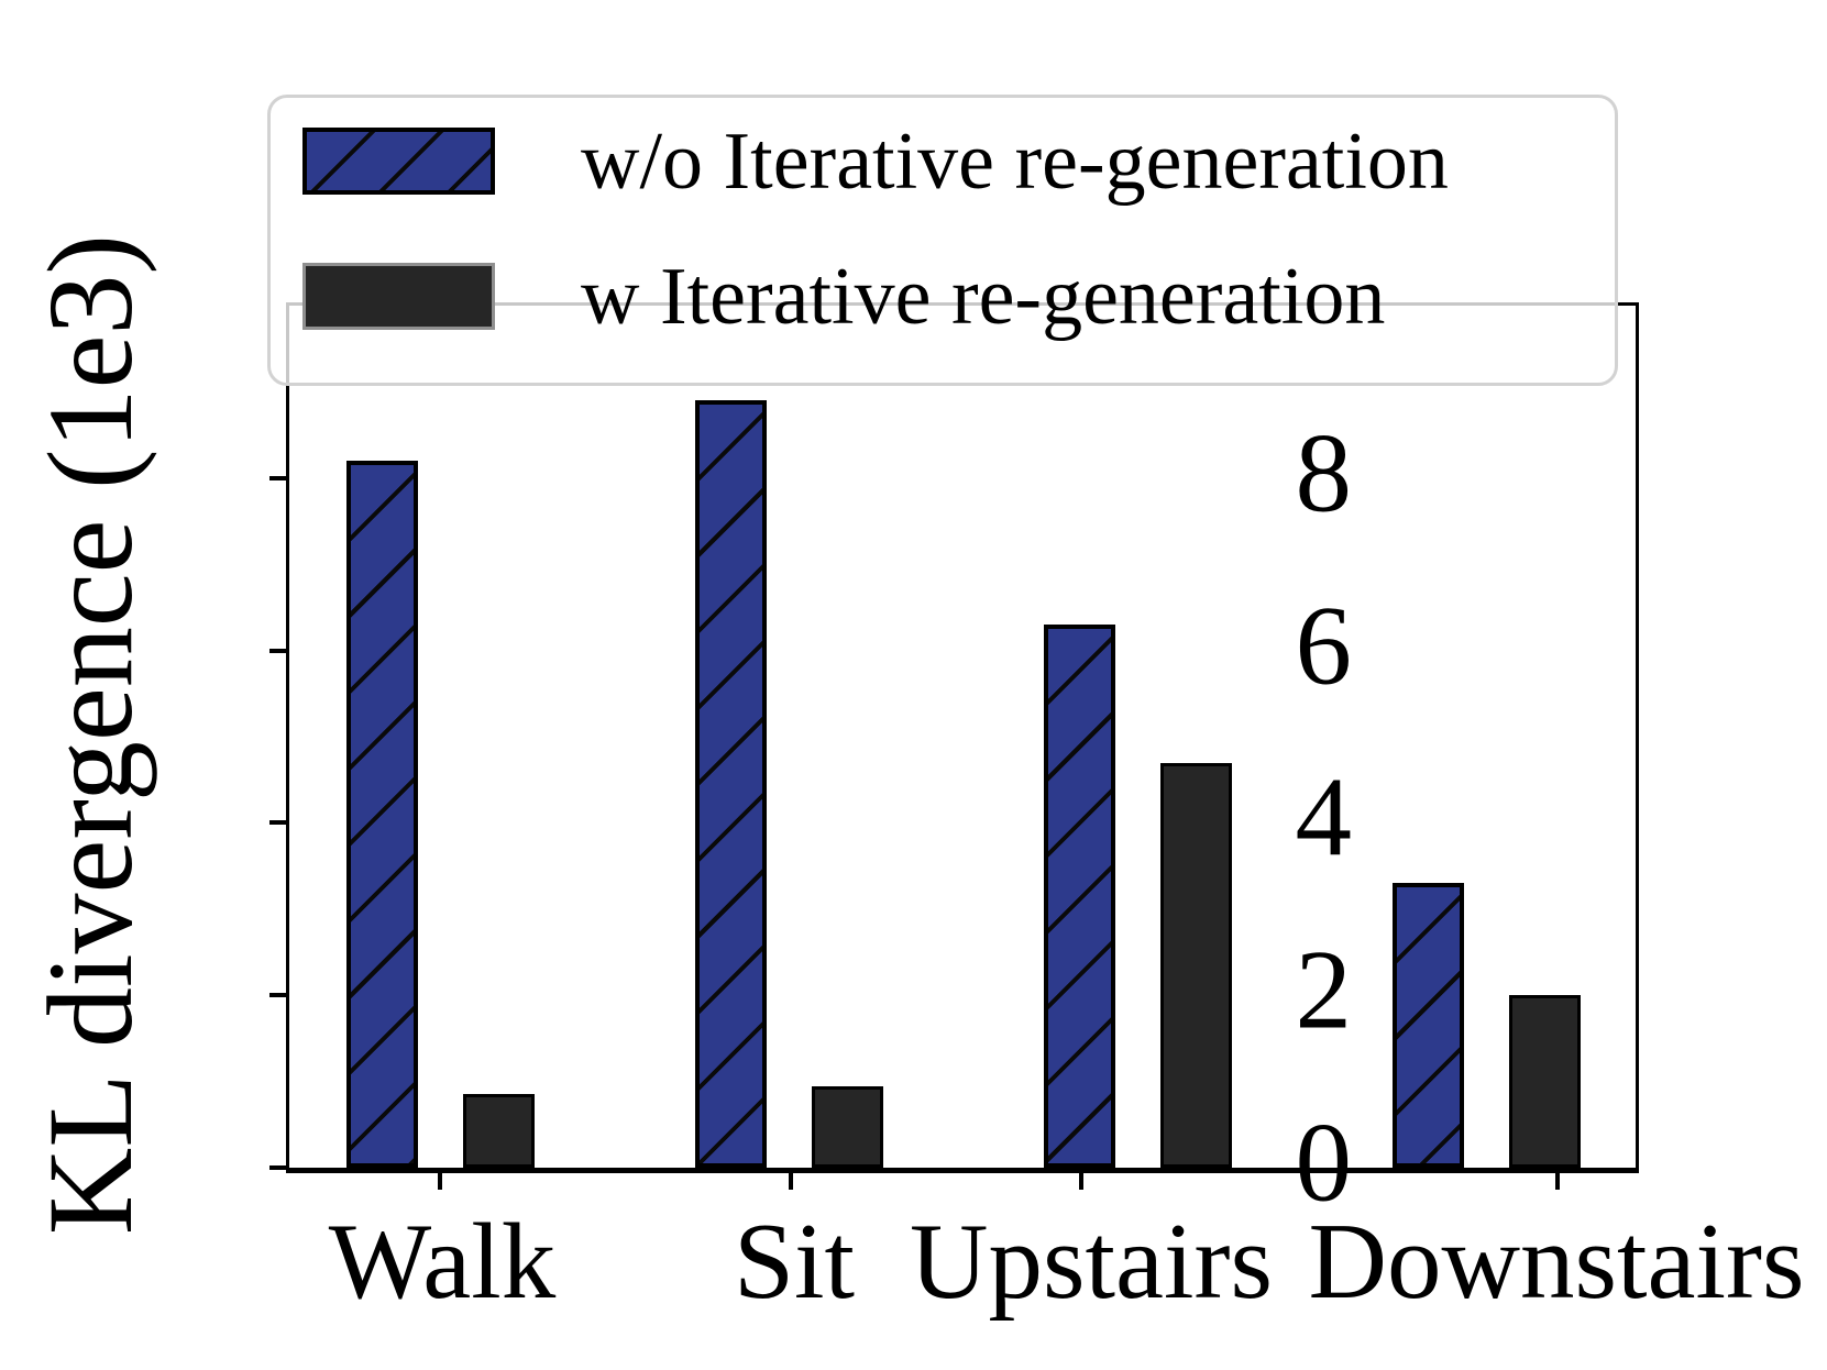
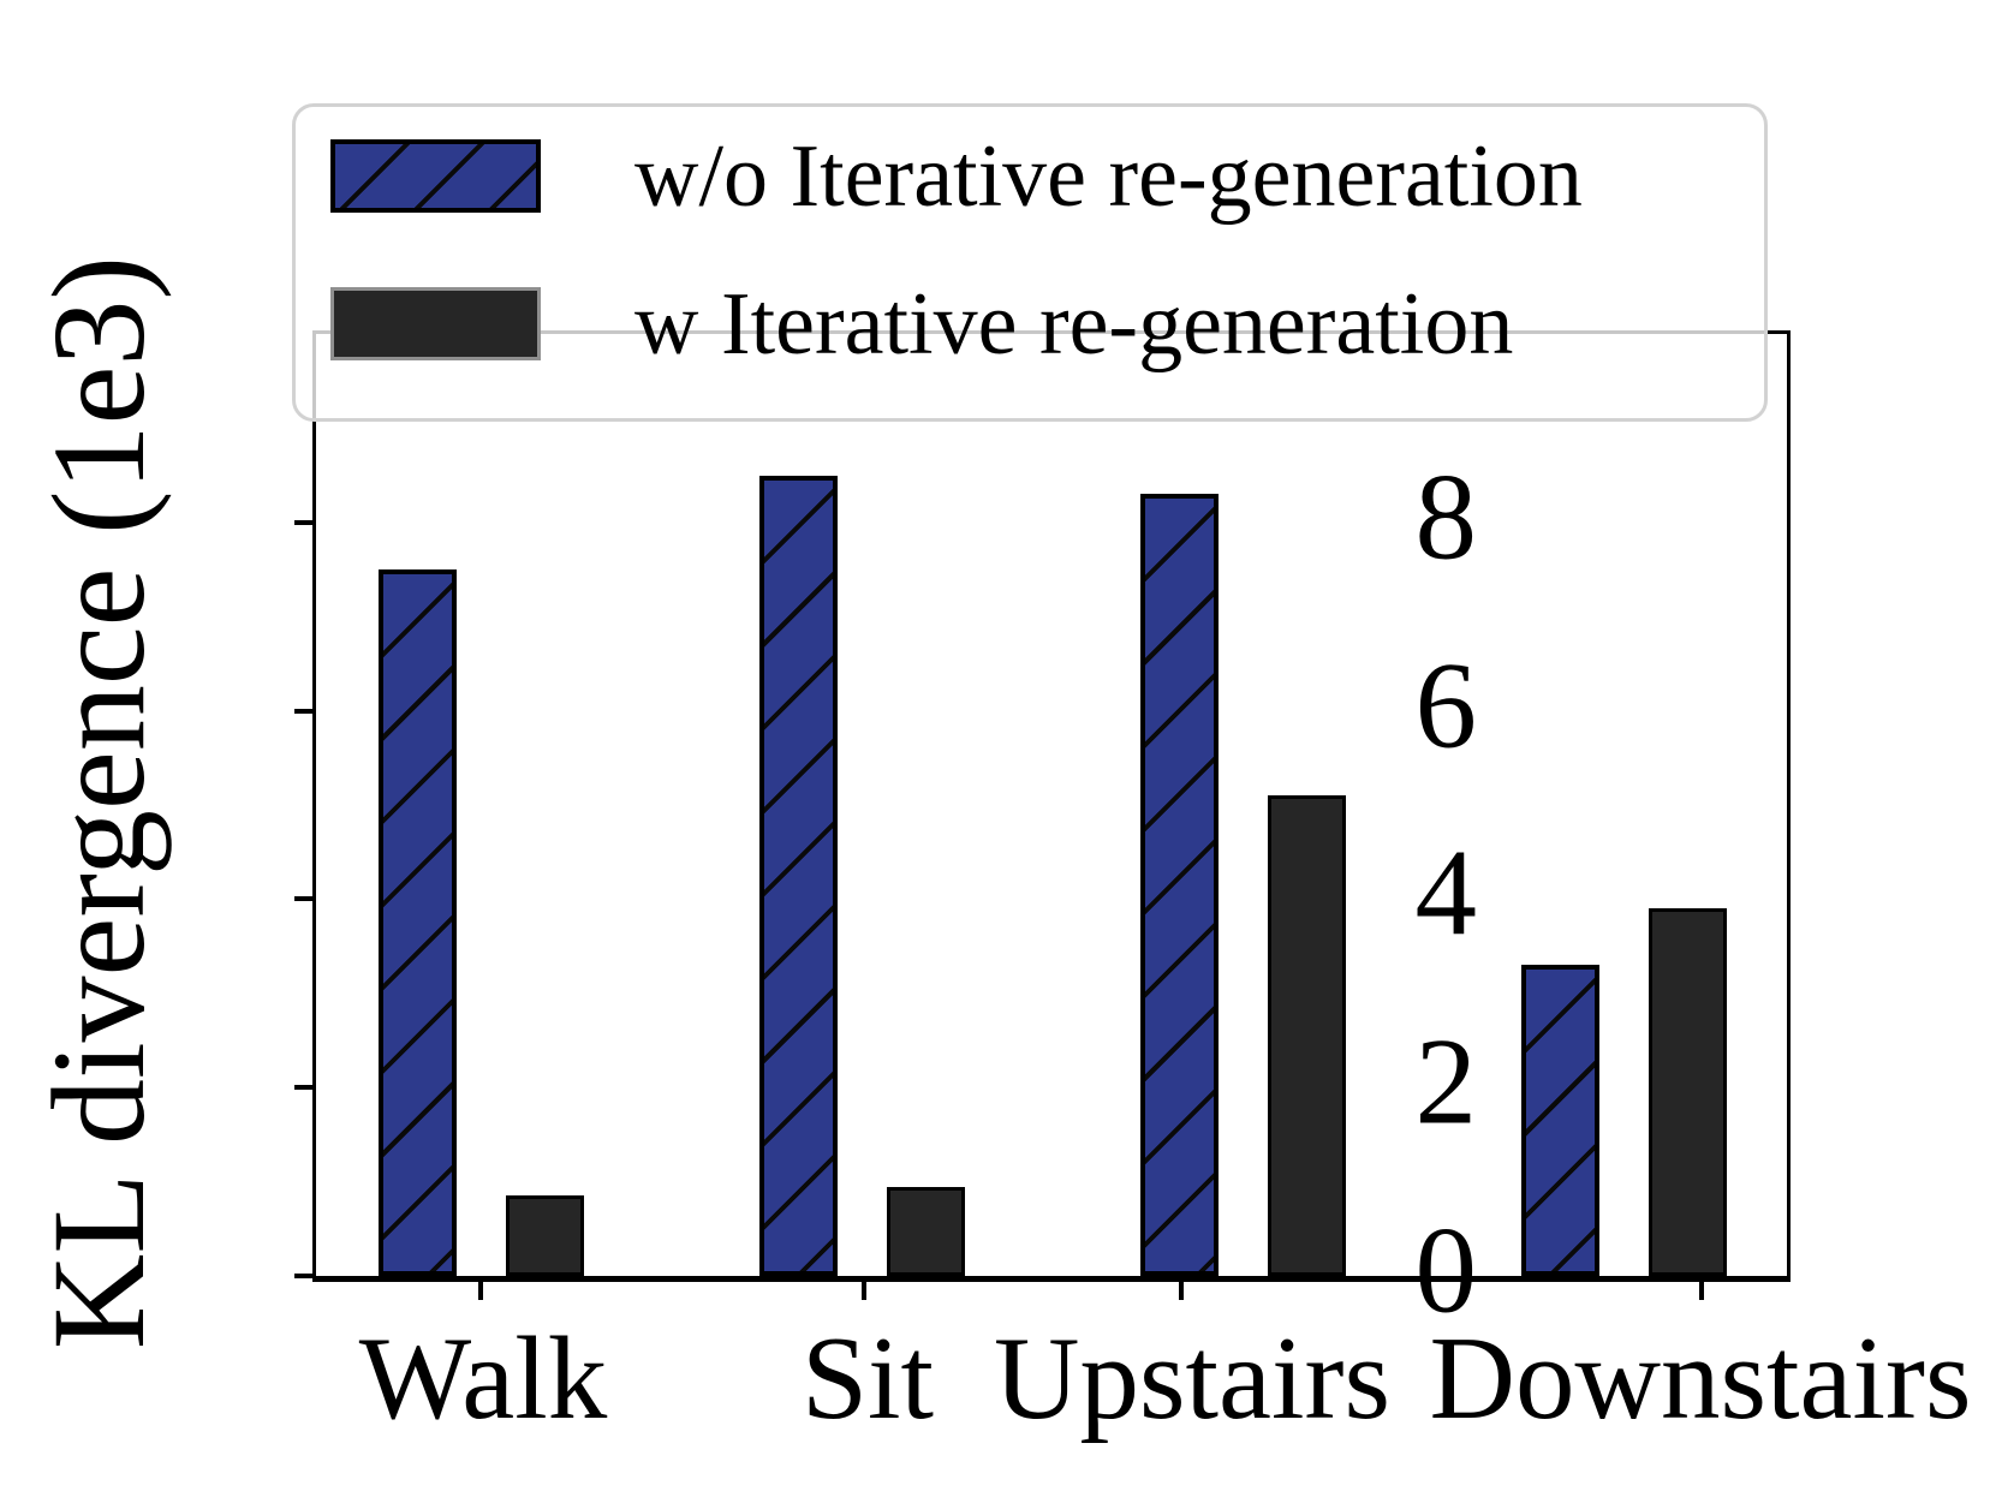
w/o Iterative re-generation/Walk: 8.2 -> 7.5
w/o Iterative re-generation/Sit: 8.9 -> 8.5
w/o Iterative re-generation/Upstairs: 6.3 -> 8.3
w Iterative re-generation/Upstairs: 4.7 -> 5.1
w Iterative re-generation/Downstairs: 2.0 -> 3.9
